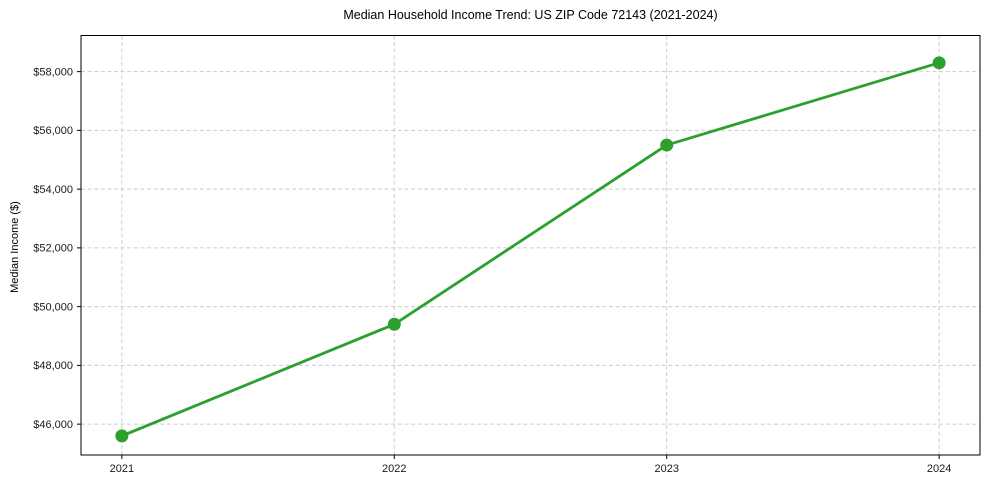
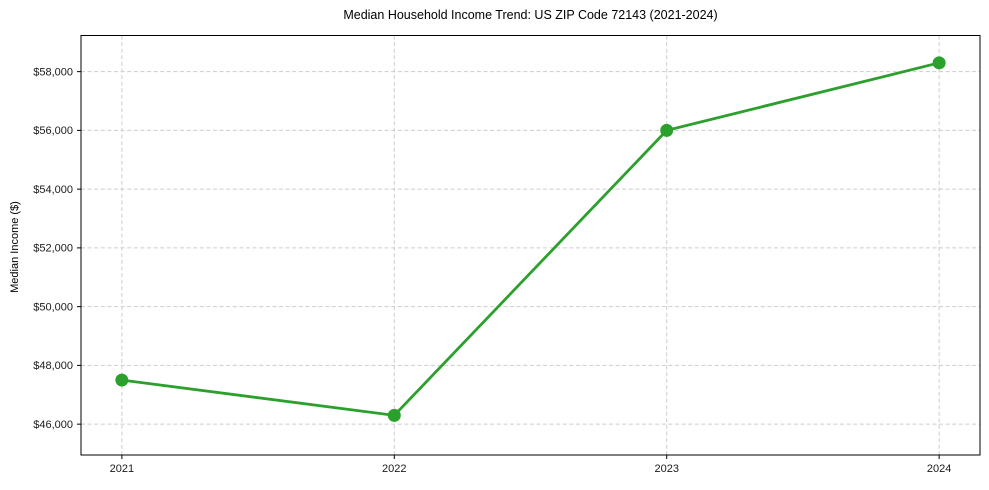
2021: $45600 -> $47500
2022: $49400 -> $46300
2023: $55500 -> $56000
